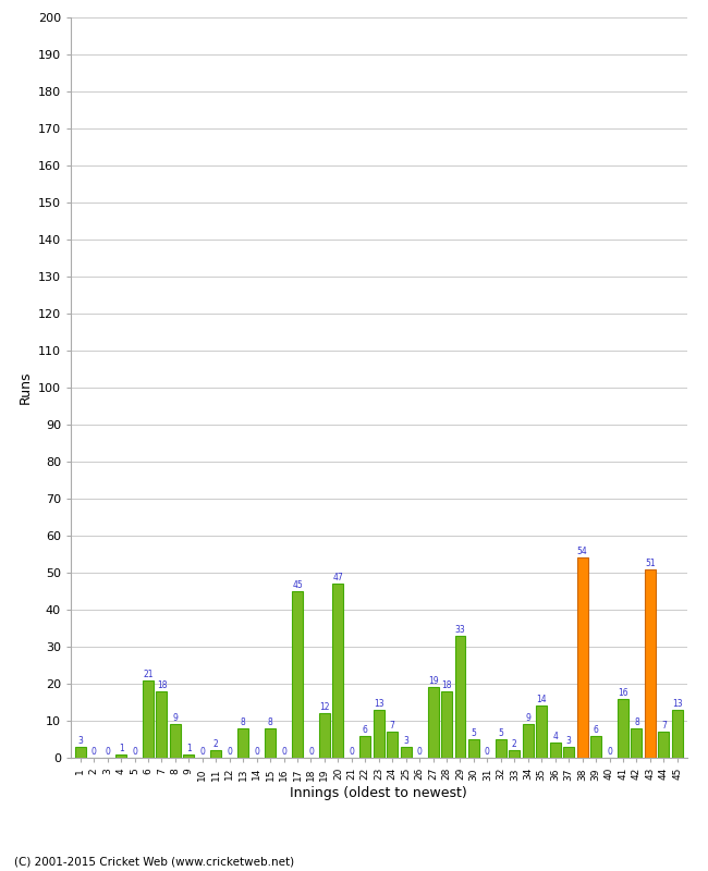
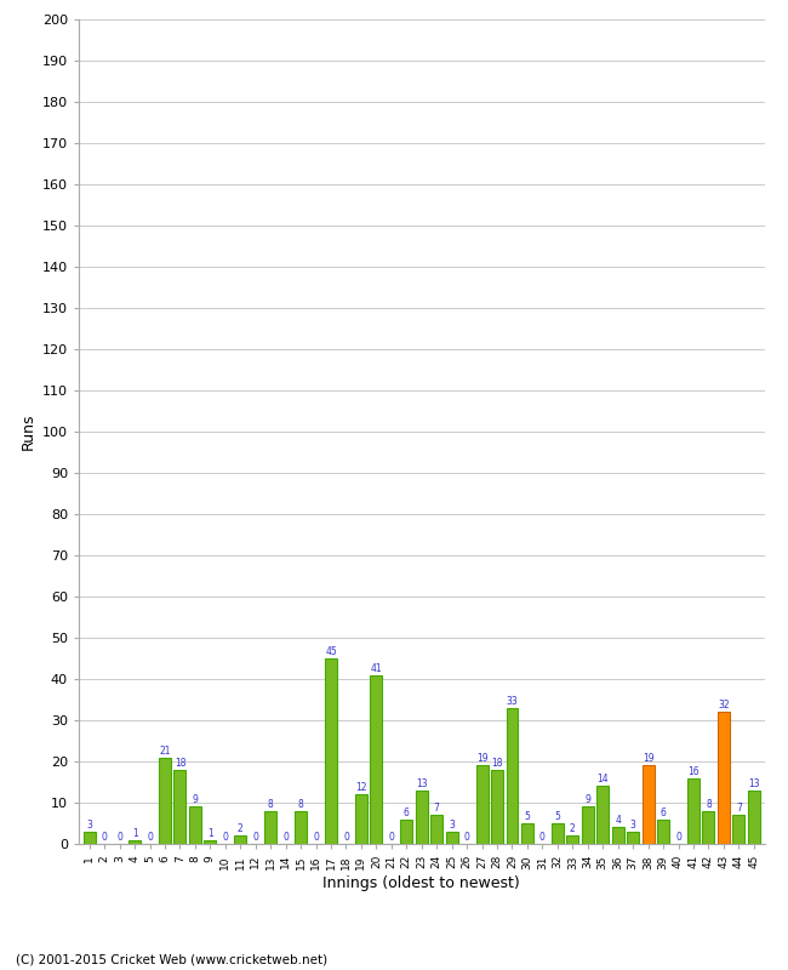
20: 47 -> 41
38: 54 -> 19
43: 51 -> 32
